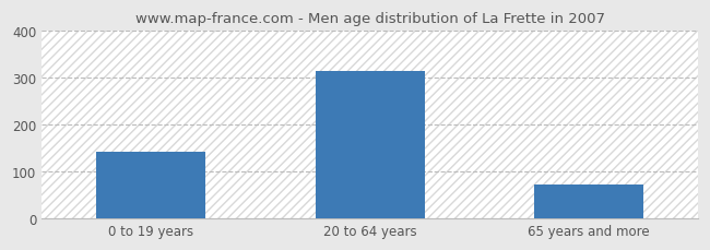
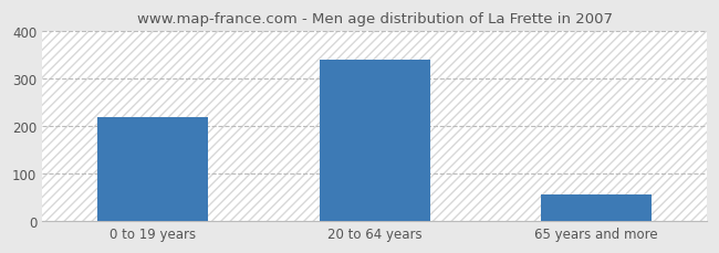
0 to 19 years: 143 -> 220
20 to 64 years: 315 -> 340
65 years and more: 73 -> 55
